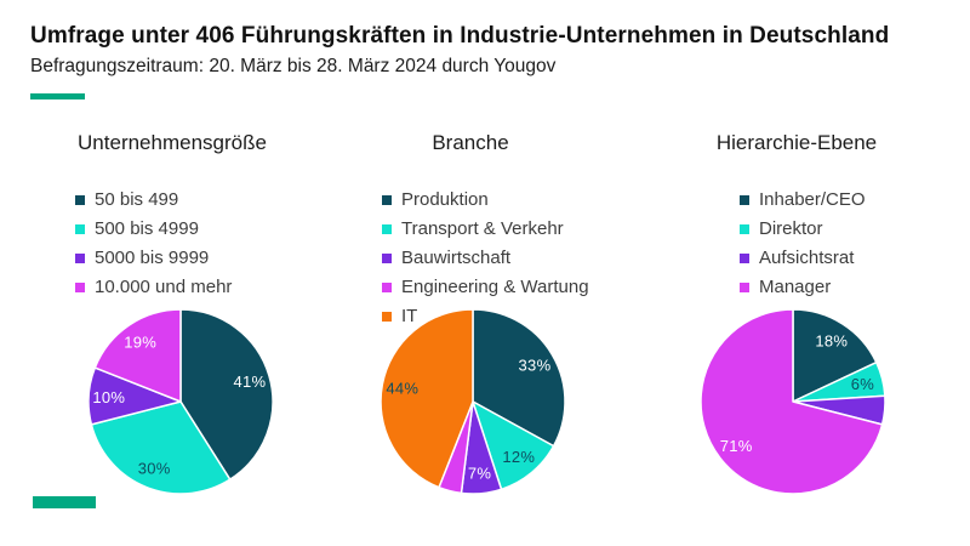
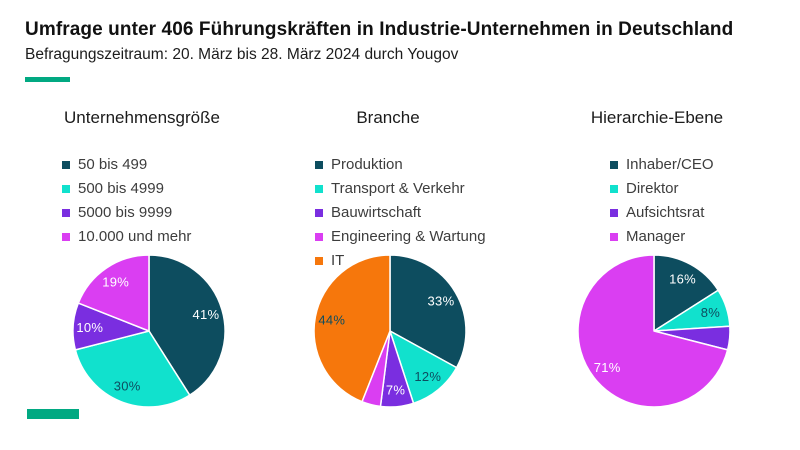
Hierarchie-Ebene/Inhaber/CEO: 18% -> 16%
Hierarchie-Ebene/Direktor: 6% -> 8%
